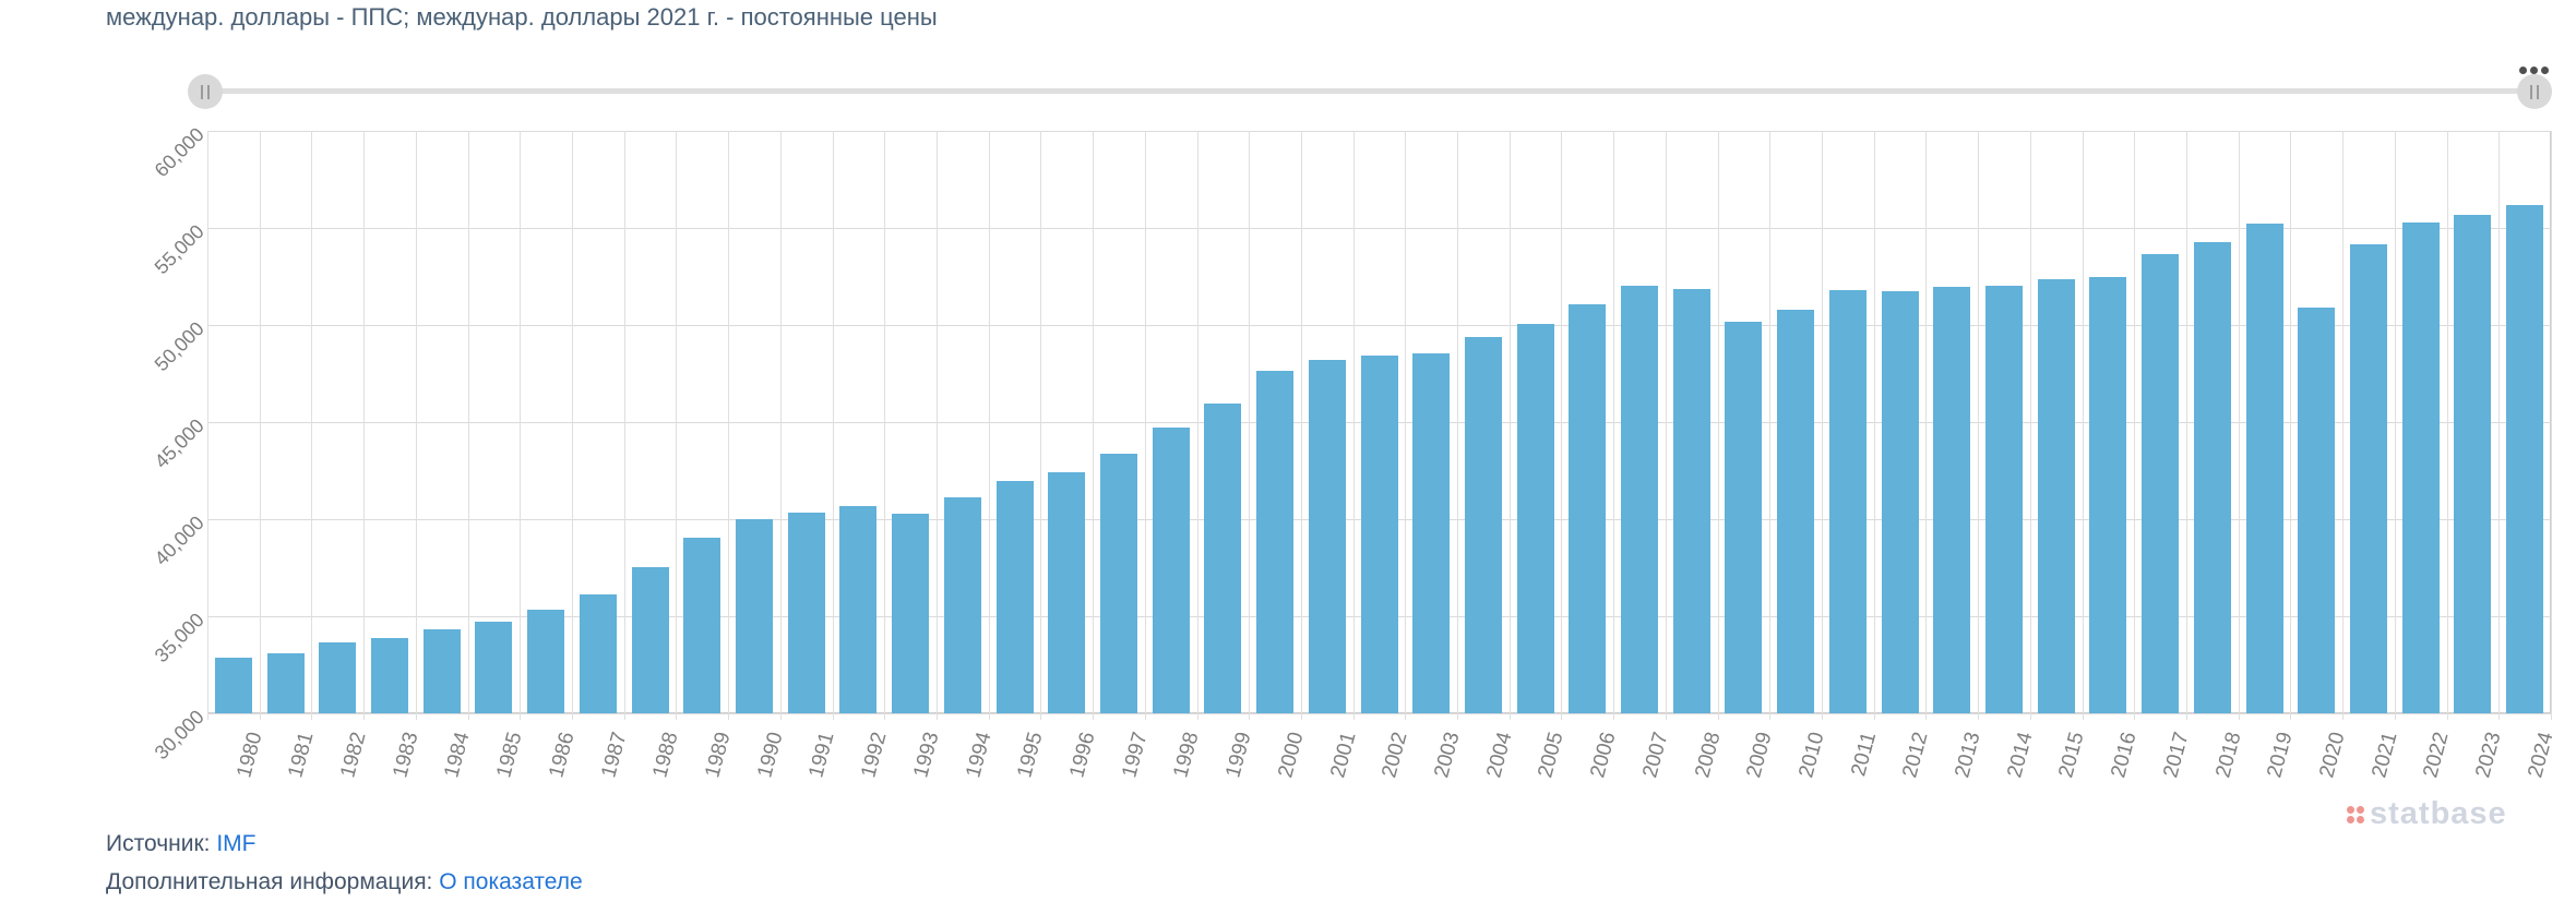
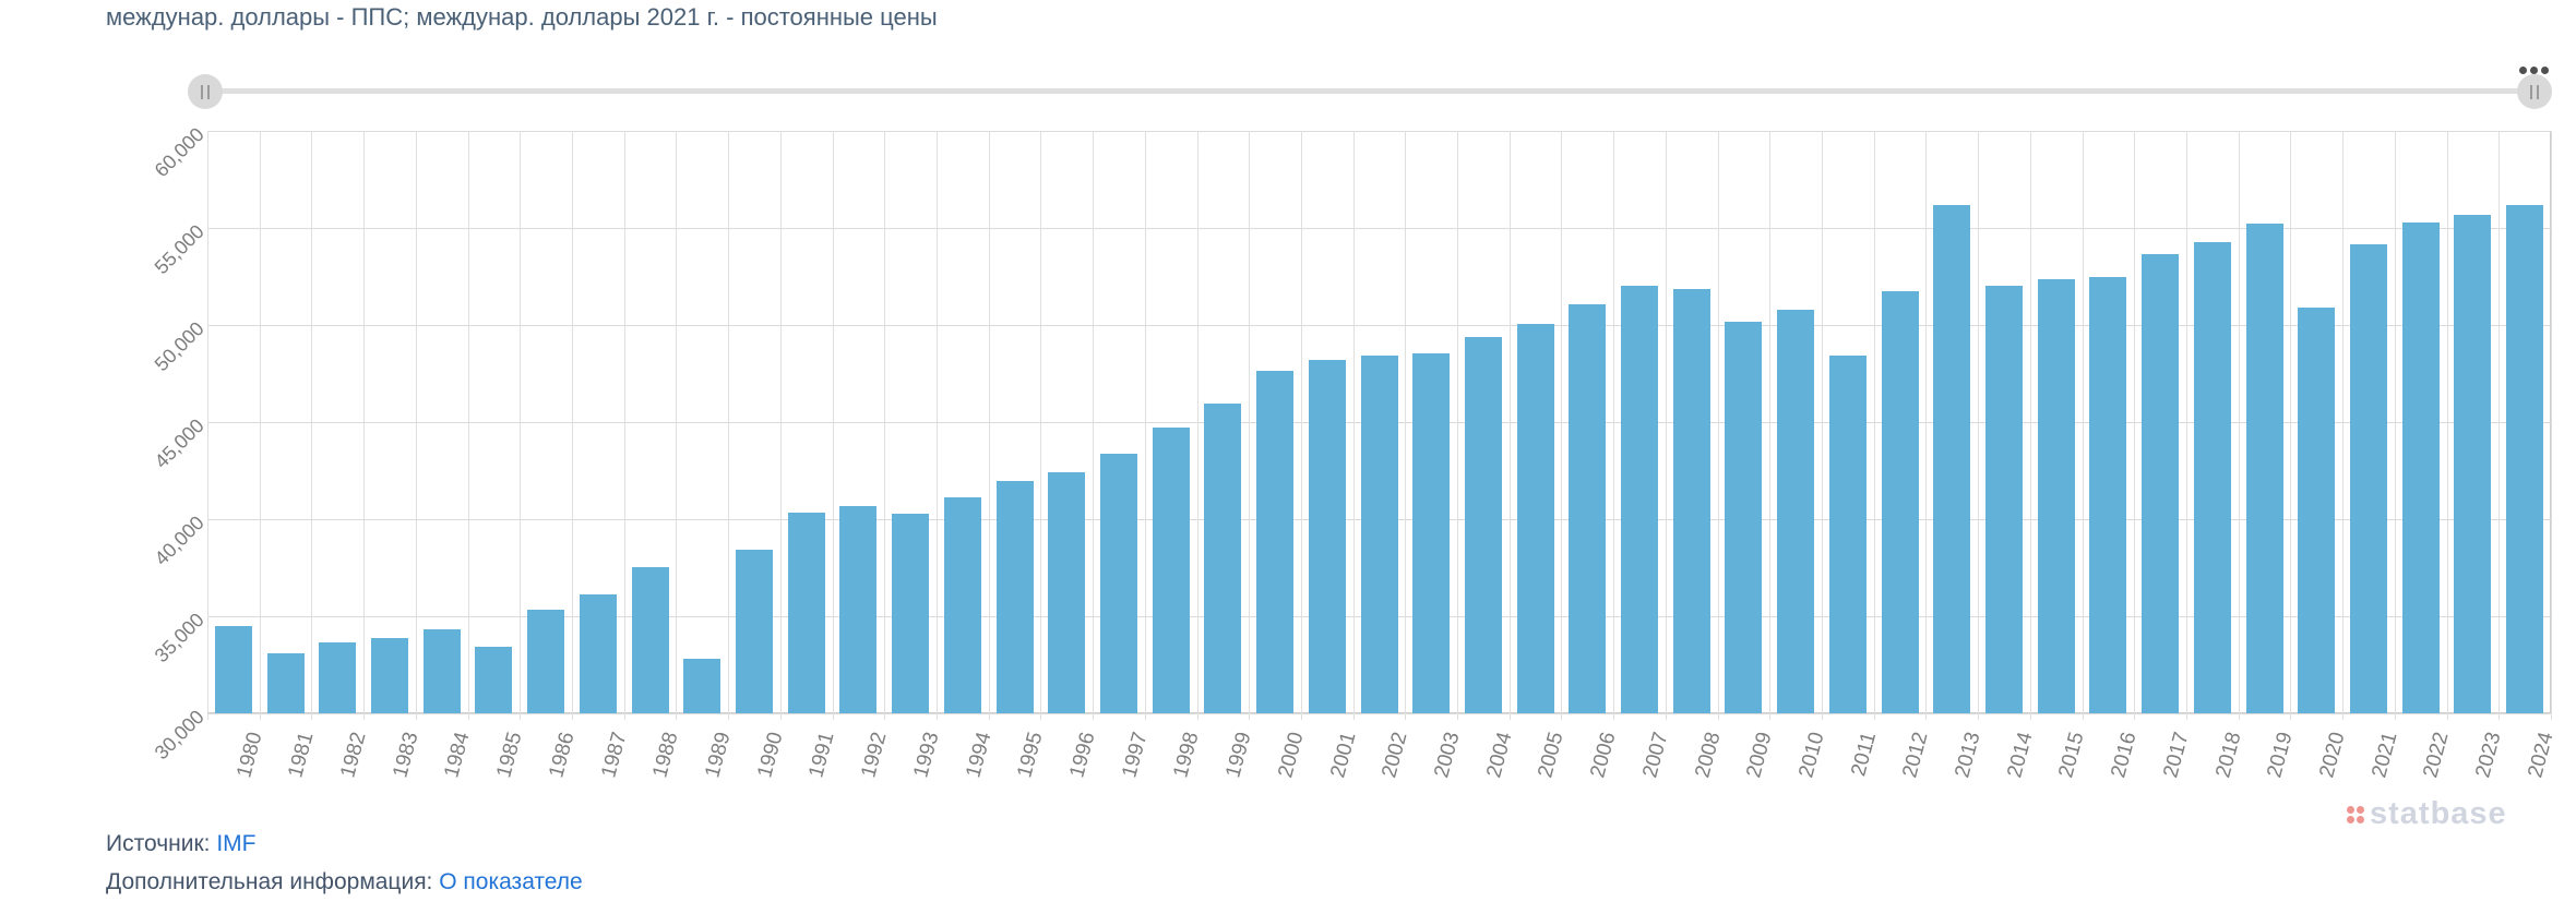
1980: 32800 -> 34500
1985: 34700 -> 33400
1989: 39000 -> 32800
1990: 40000 -> 38400
2011: 51800 -> 48400
2013: 52000 -> 56200
